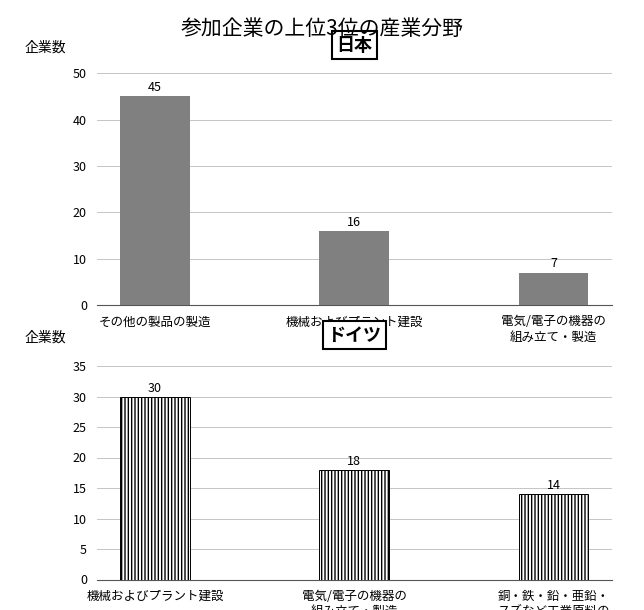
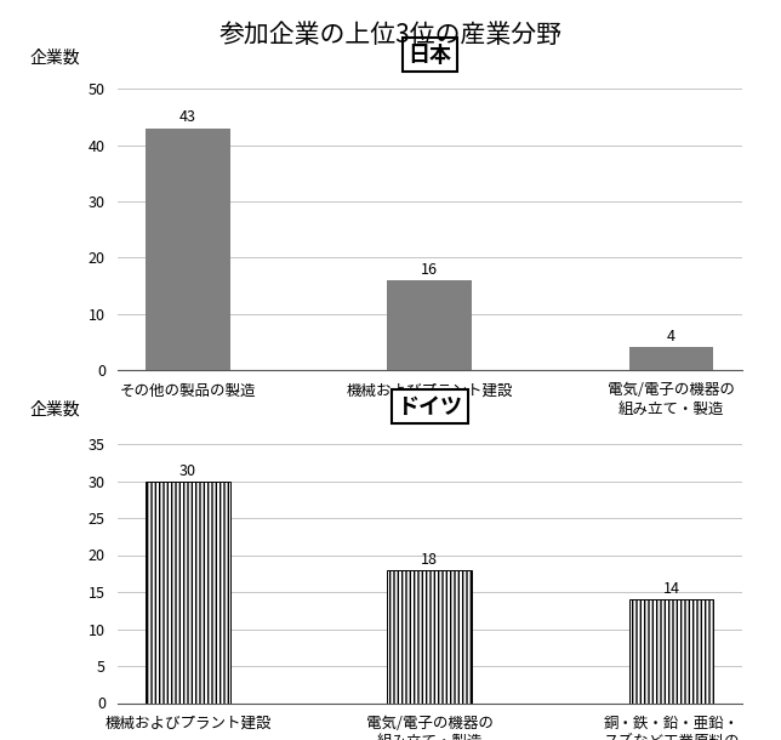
その他の製品の製造: 45 -> 43
電気/電子の機器の 組み立て・製造: 7 -> 4
